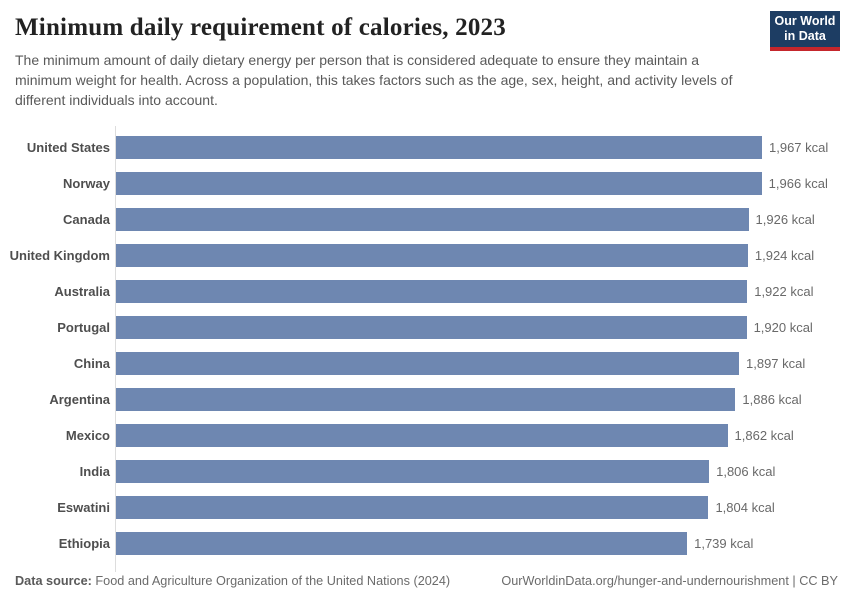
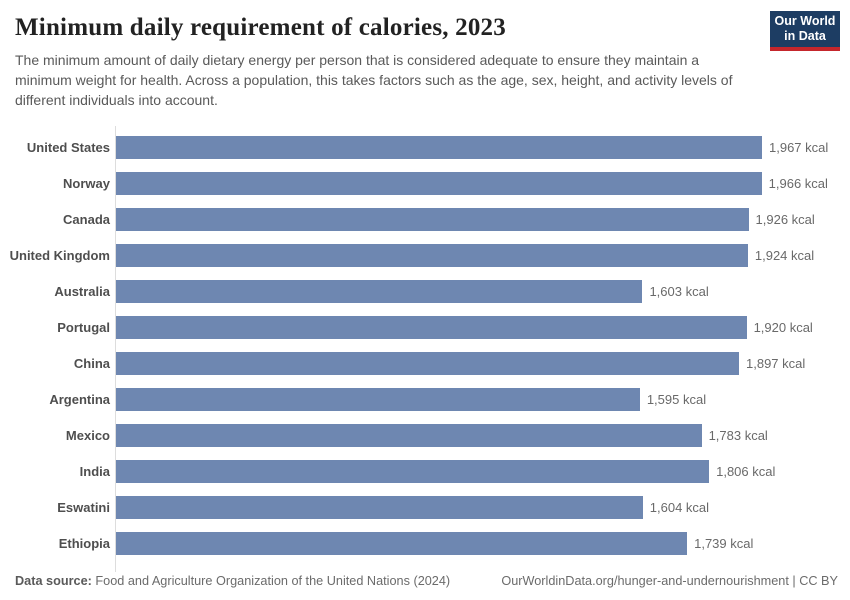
Australia: 1,922 -> 1,603
Argentina: 1,886 -> 1,595
Mexico: 1,862 -> 1,783
Eswatini: 1,804 -> 1,604
